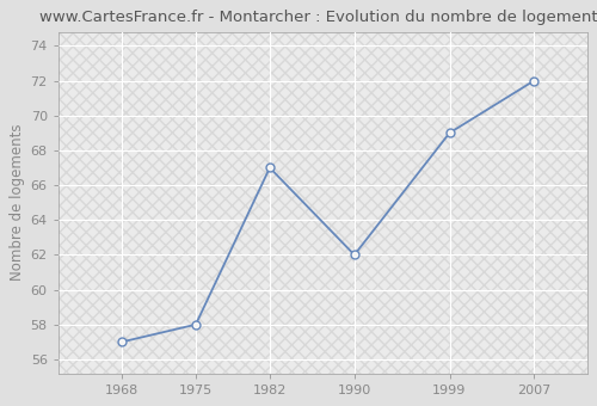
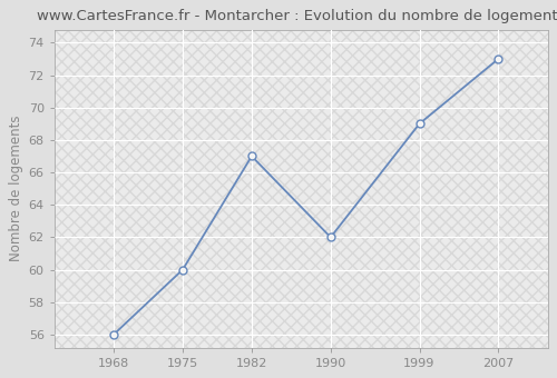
1968: 57 -> 56
1975: 58 -> 60
2007: 72 -> 73
